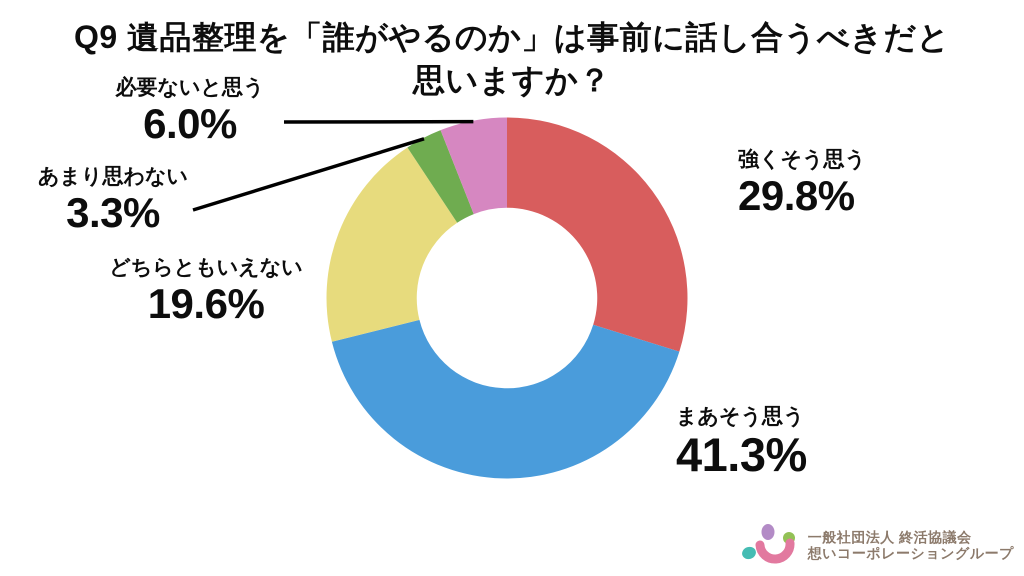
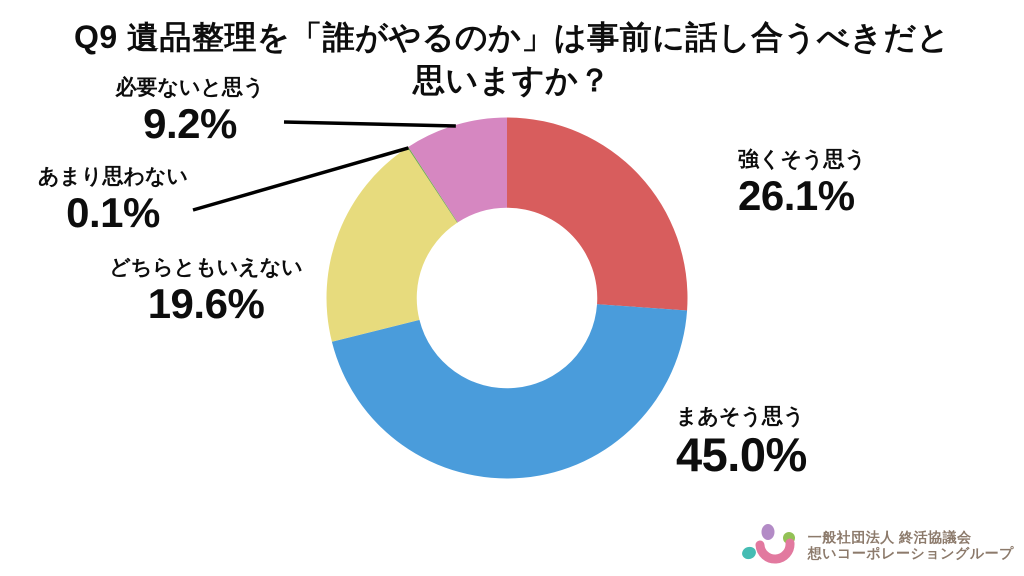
強くそう思う: 29.8% -> 26.1%
まあそう思う: 41.3% -> 45.0%
あまり思わない: 3.3% -> 0.1%
必要ないと思う: 6.0% -> 9.2%
